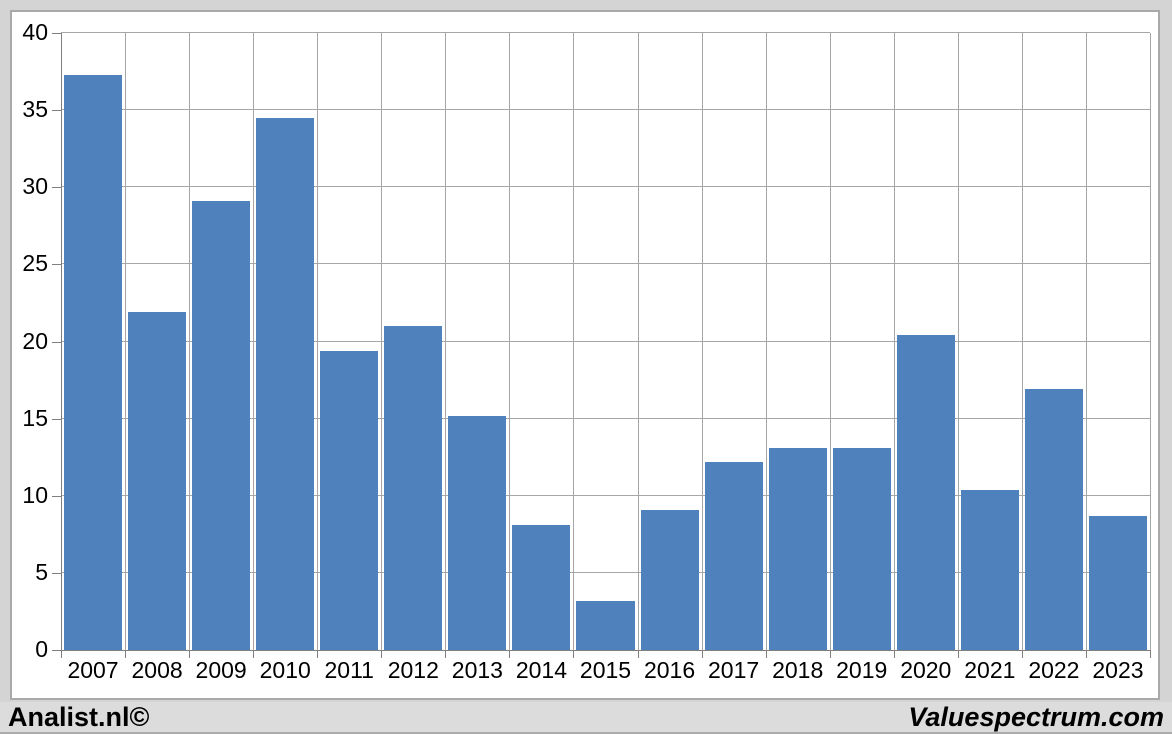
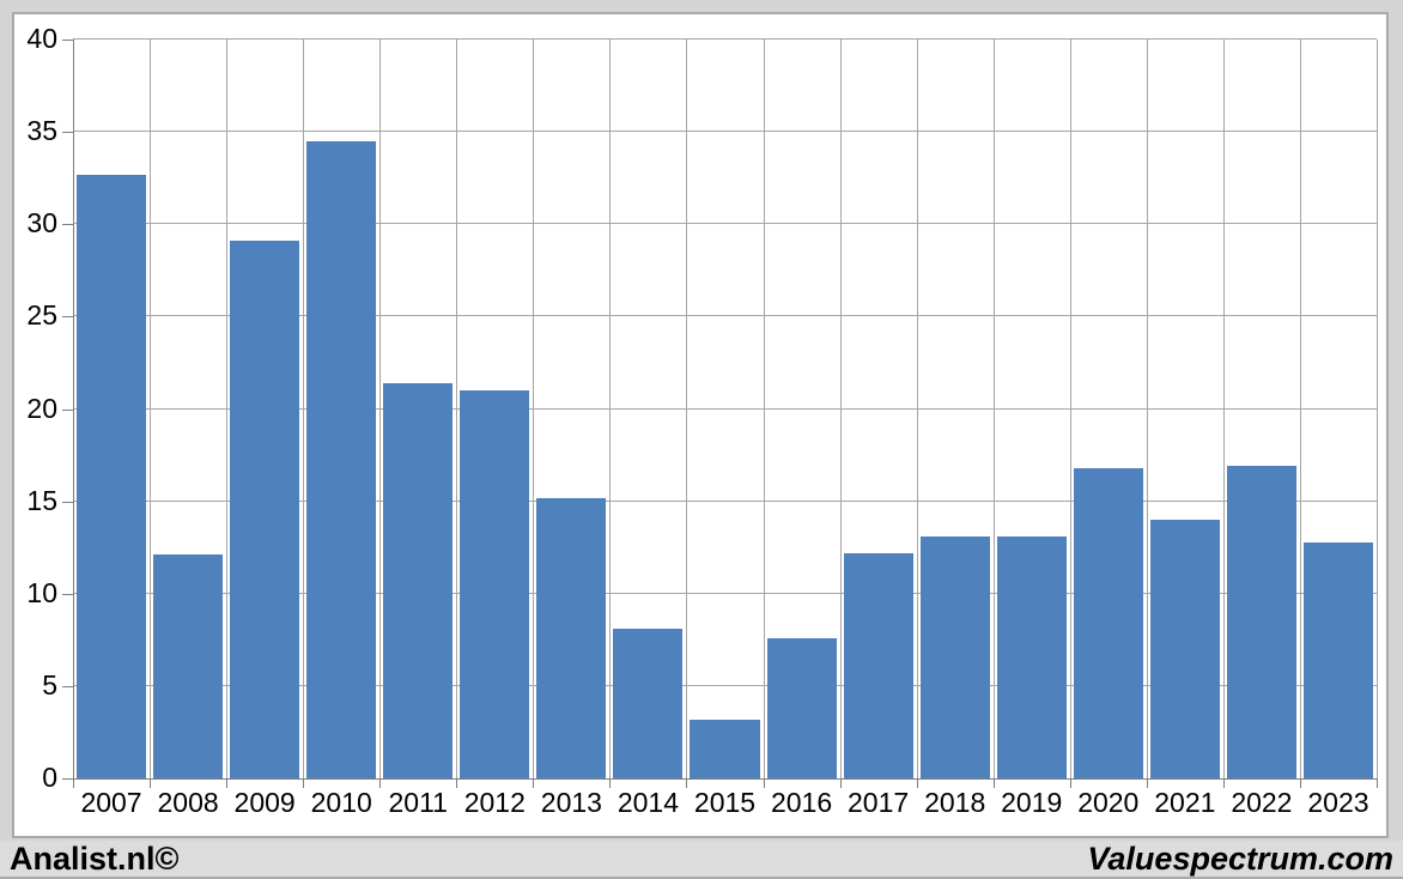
2007: 37.3 -> 32.7
2008: 21.9 -> 12.1
2011: 19.4 -> 21.4
2016: 9.1 -> 7.6
2020: 20.4 -> 16.8
2021: 10.4 -> 14.0
2023: 8.7 -> 12.8
